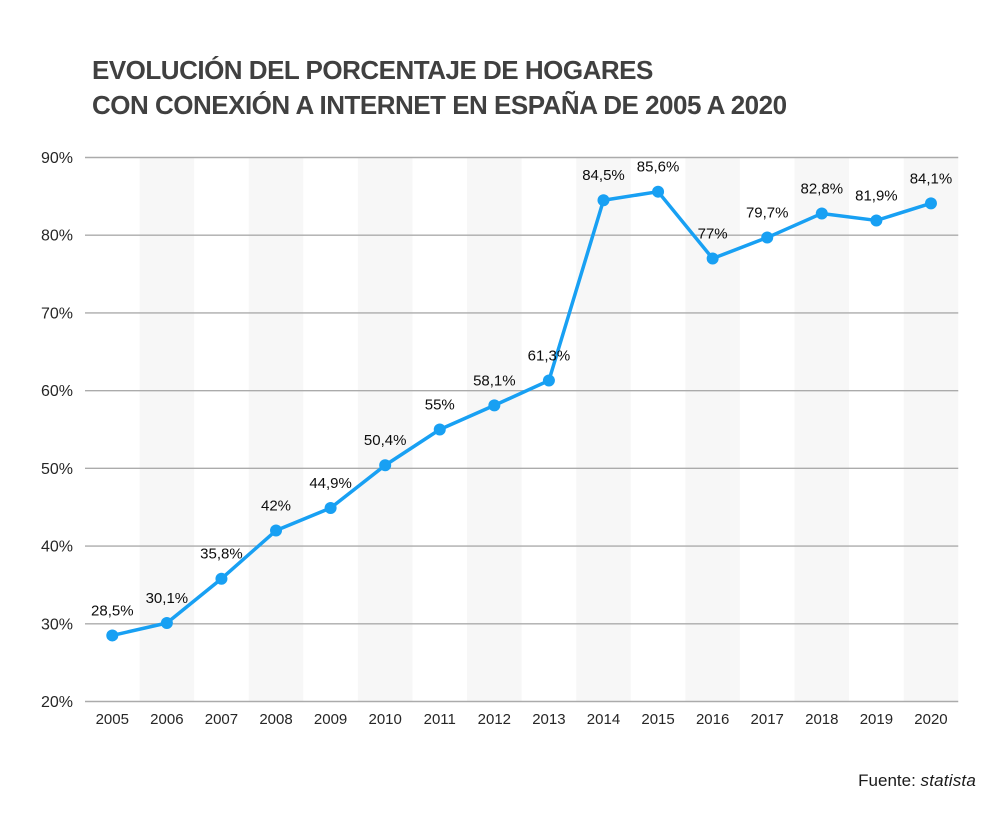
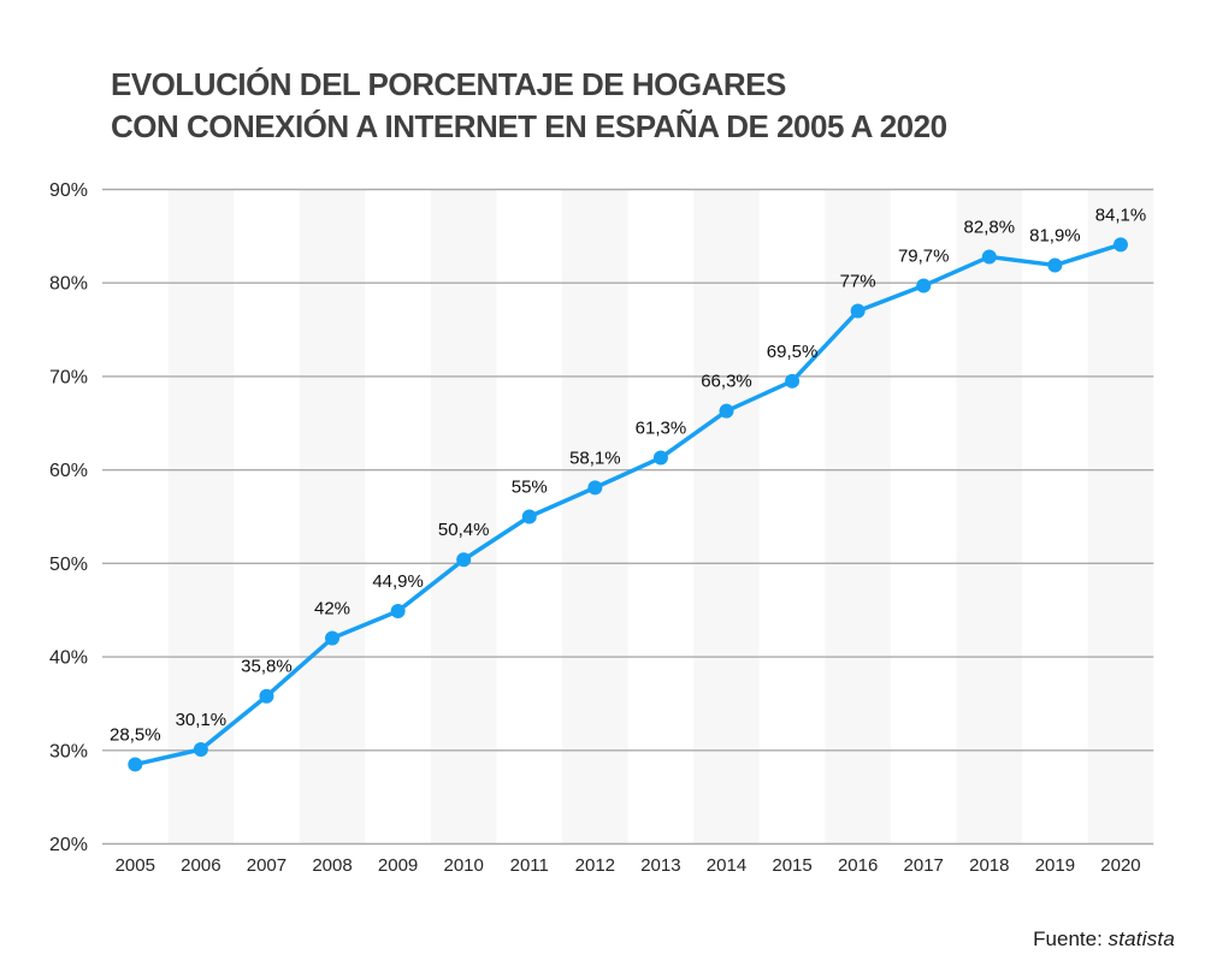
2014: 84,5% -> 66,3%
2015: 85,6% -> 69,5%
